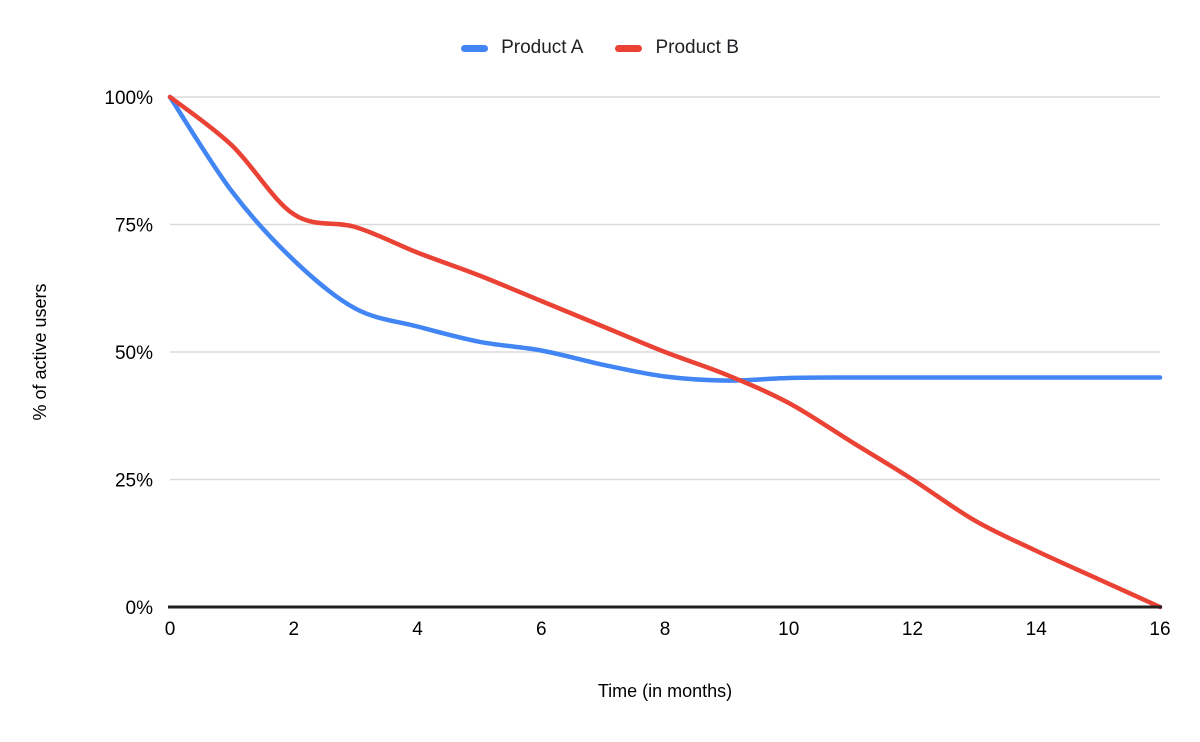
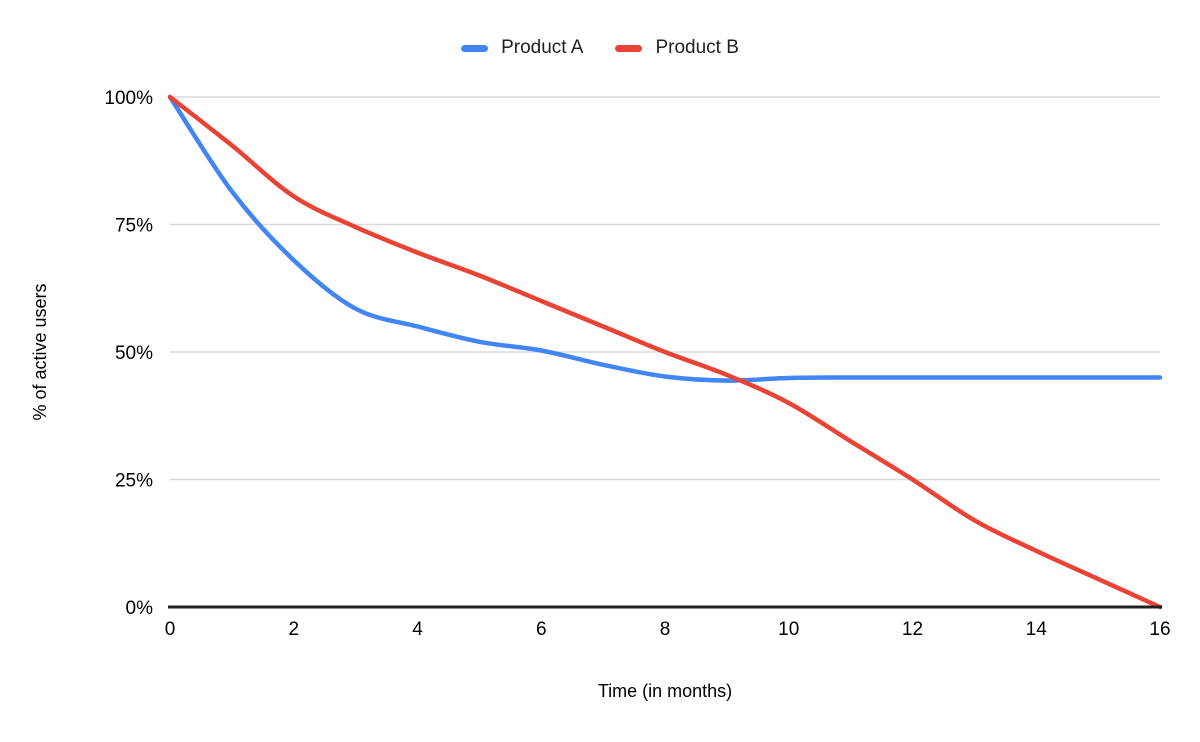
Product B/2: 77% -> 80%
